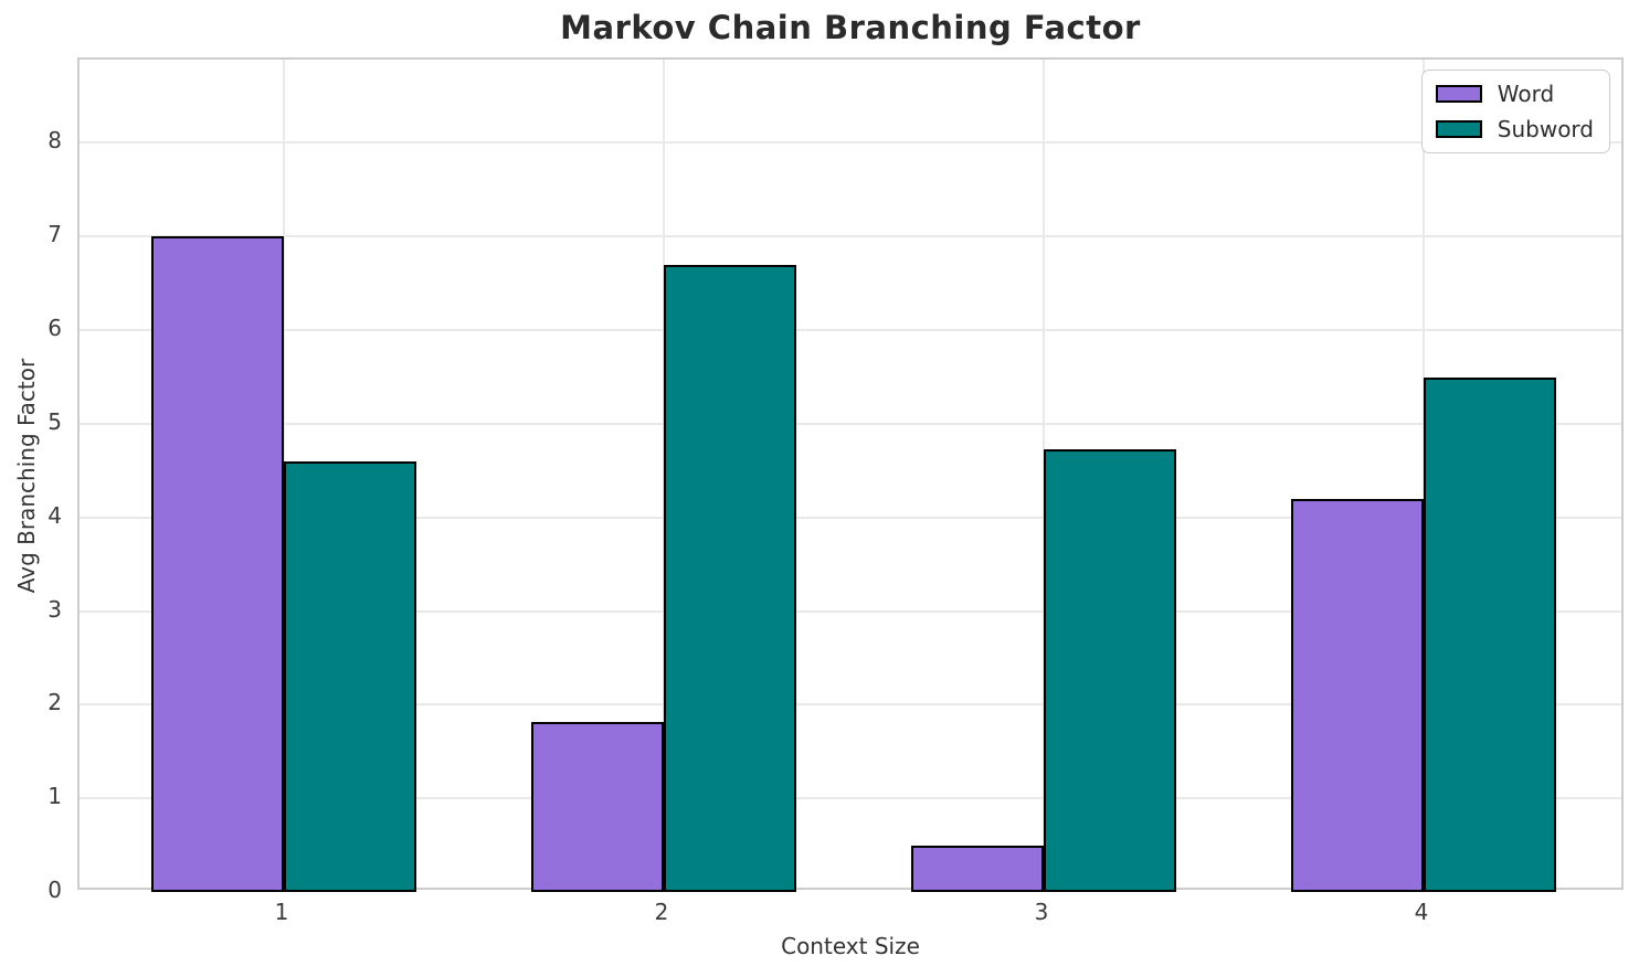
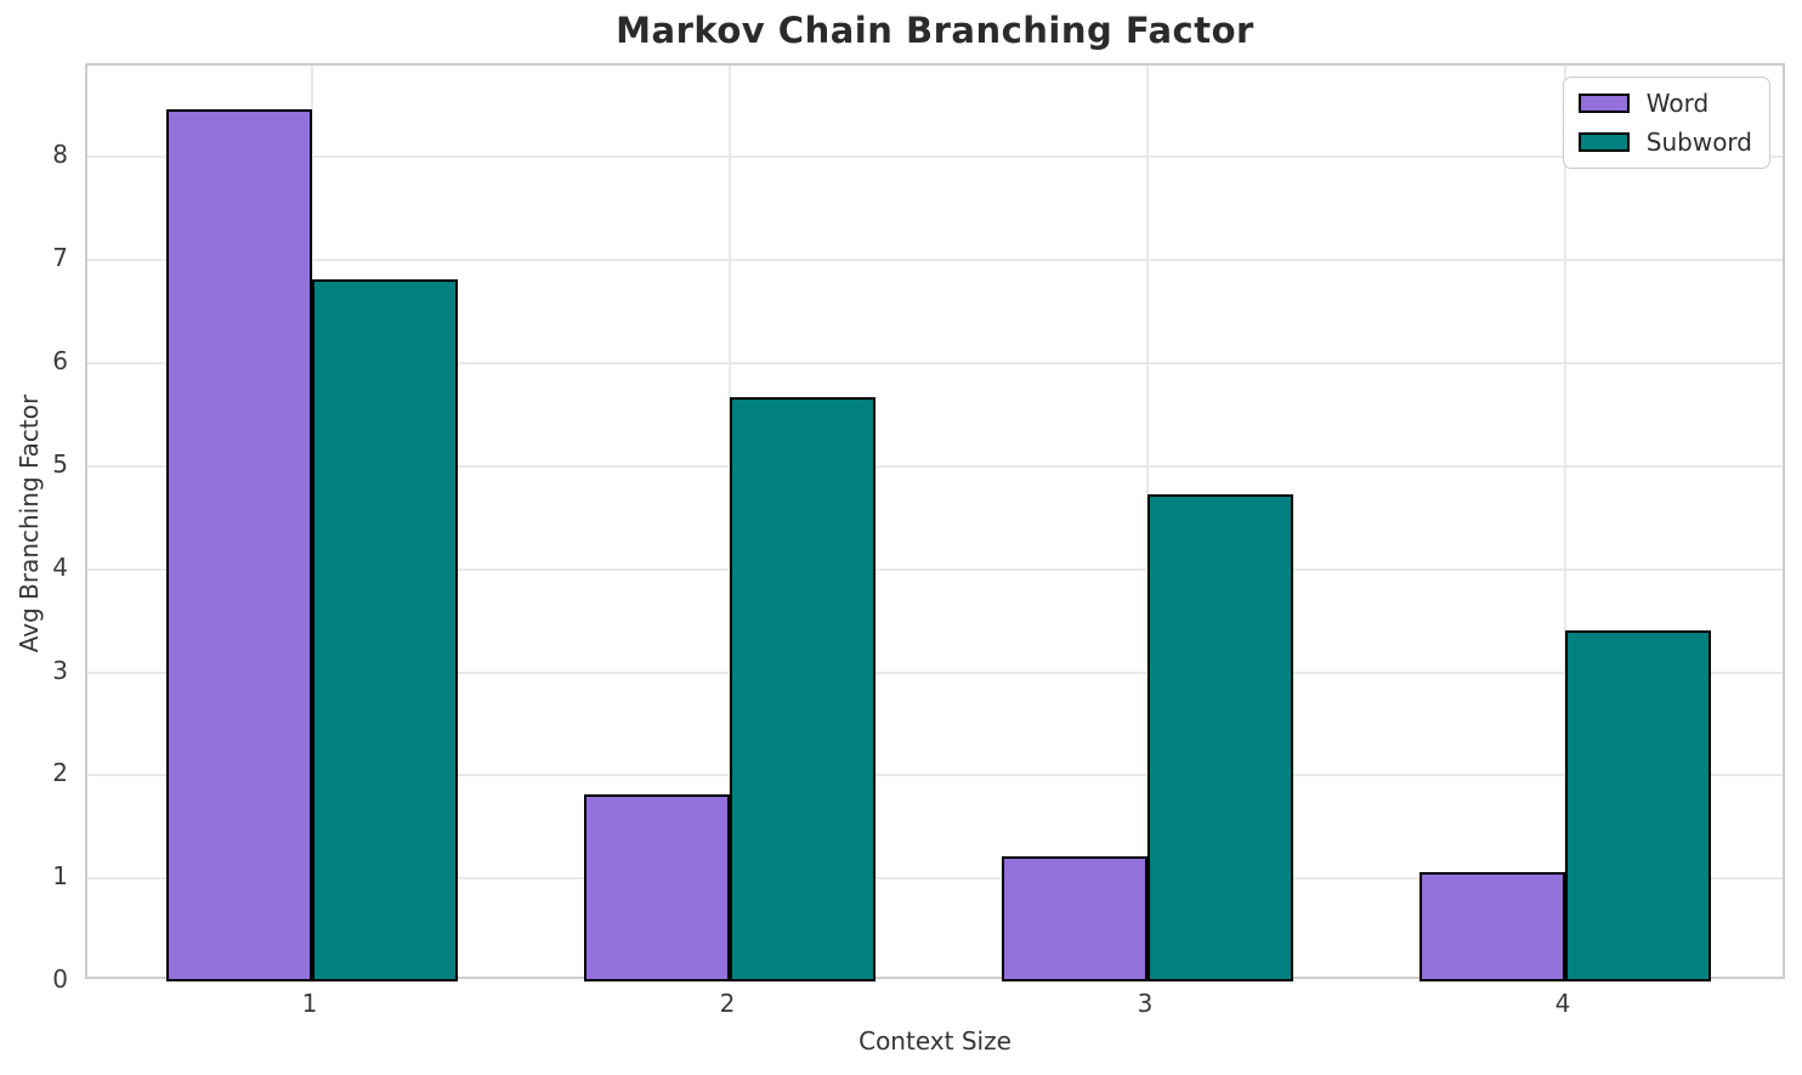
Word/1: 7.0 -> 8.5
Subword/1: 4.6 -> 6.8
Subword/2: 6.7 -> 5.7
Word/3: 0.5 -> 1.2
Word/4: 4.2 -> 1.1
Subword/4: 5.5 -> 3.4
